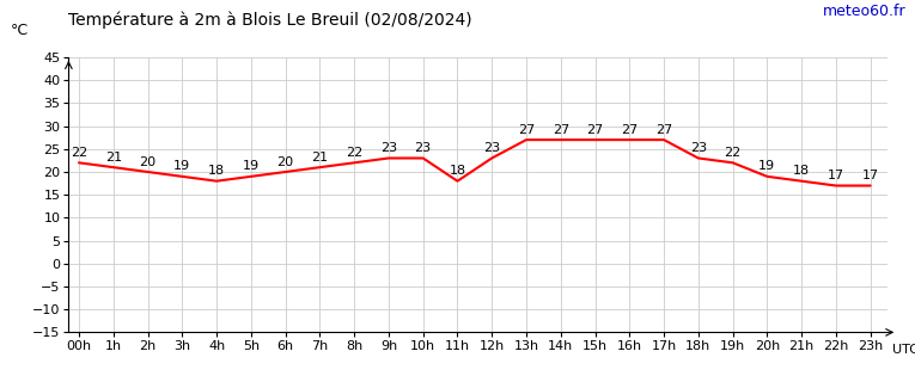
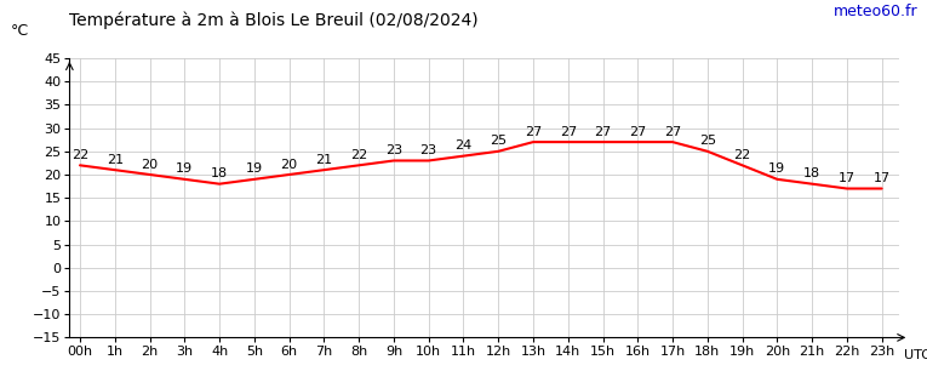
11h: 18 -> 24
12h: 23 -> 25
18h: 23 -> 25
